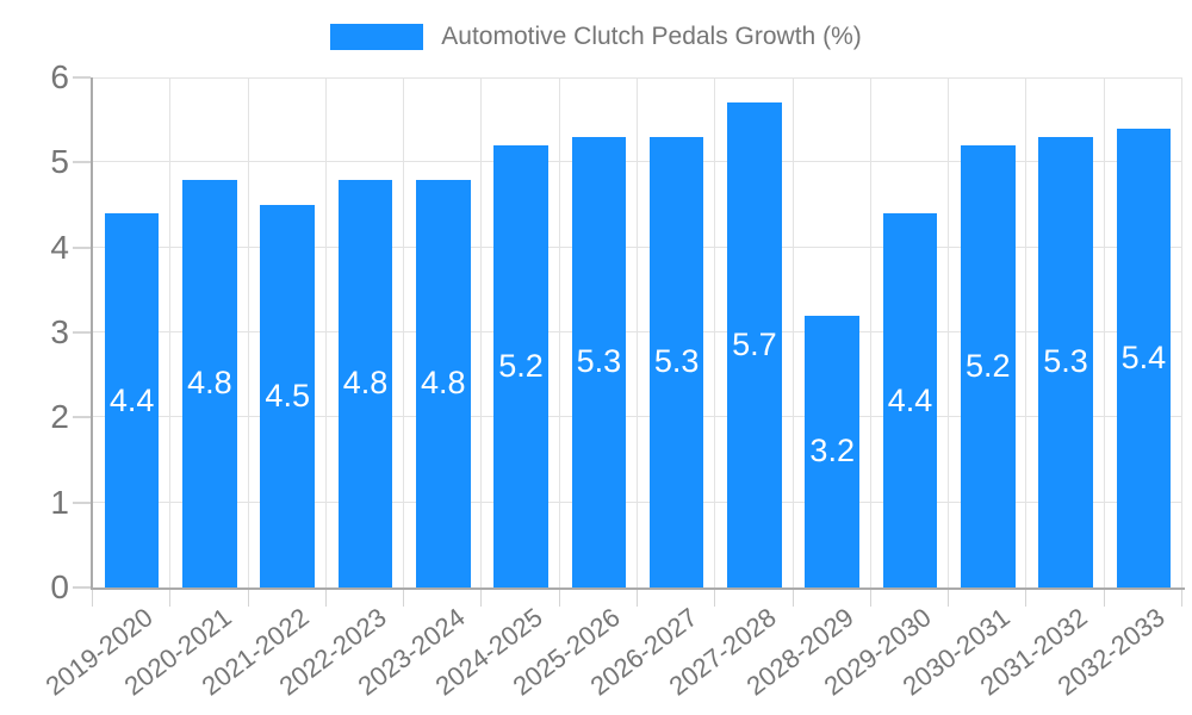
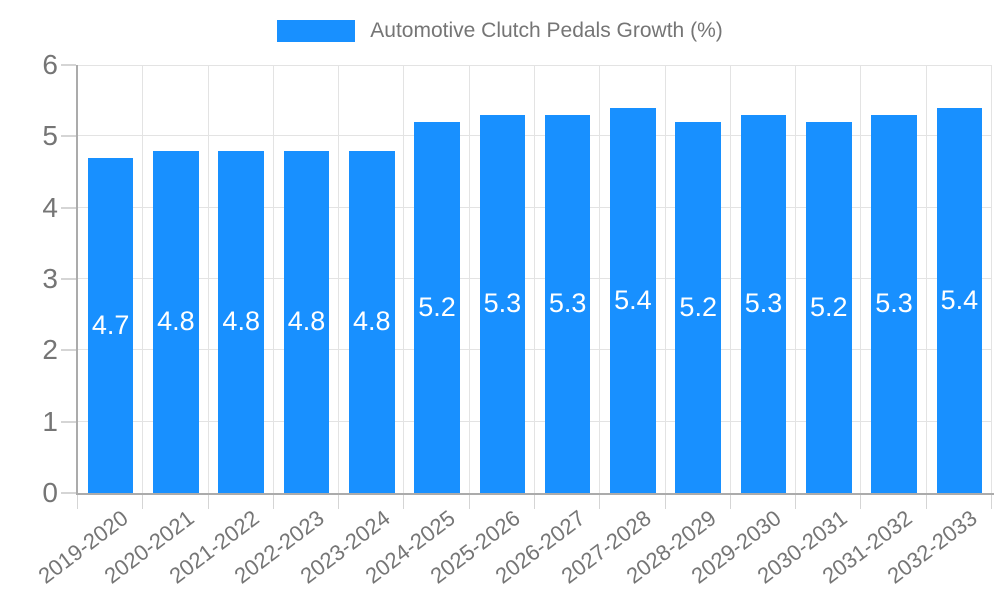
2019-2020: 4.4 -> 4.7
2021-2022: 4.5 -> 4.8
2027-2028: 5.7 -> 5.4
2028-2029: 3.2 -> 5.2
2029-2030: 4.4 -> 5.3
